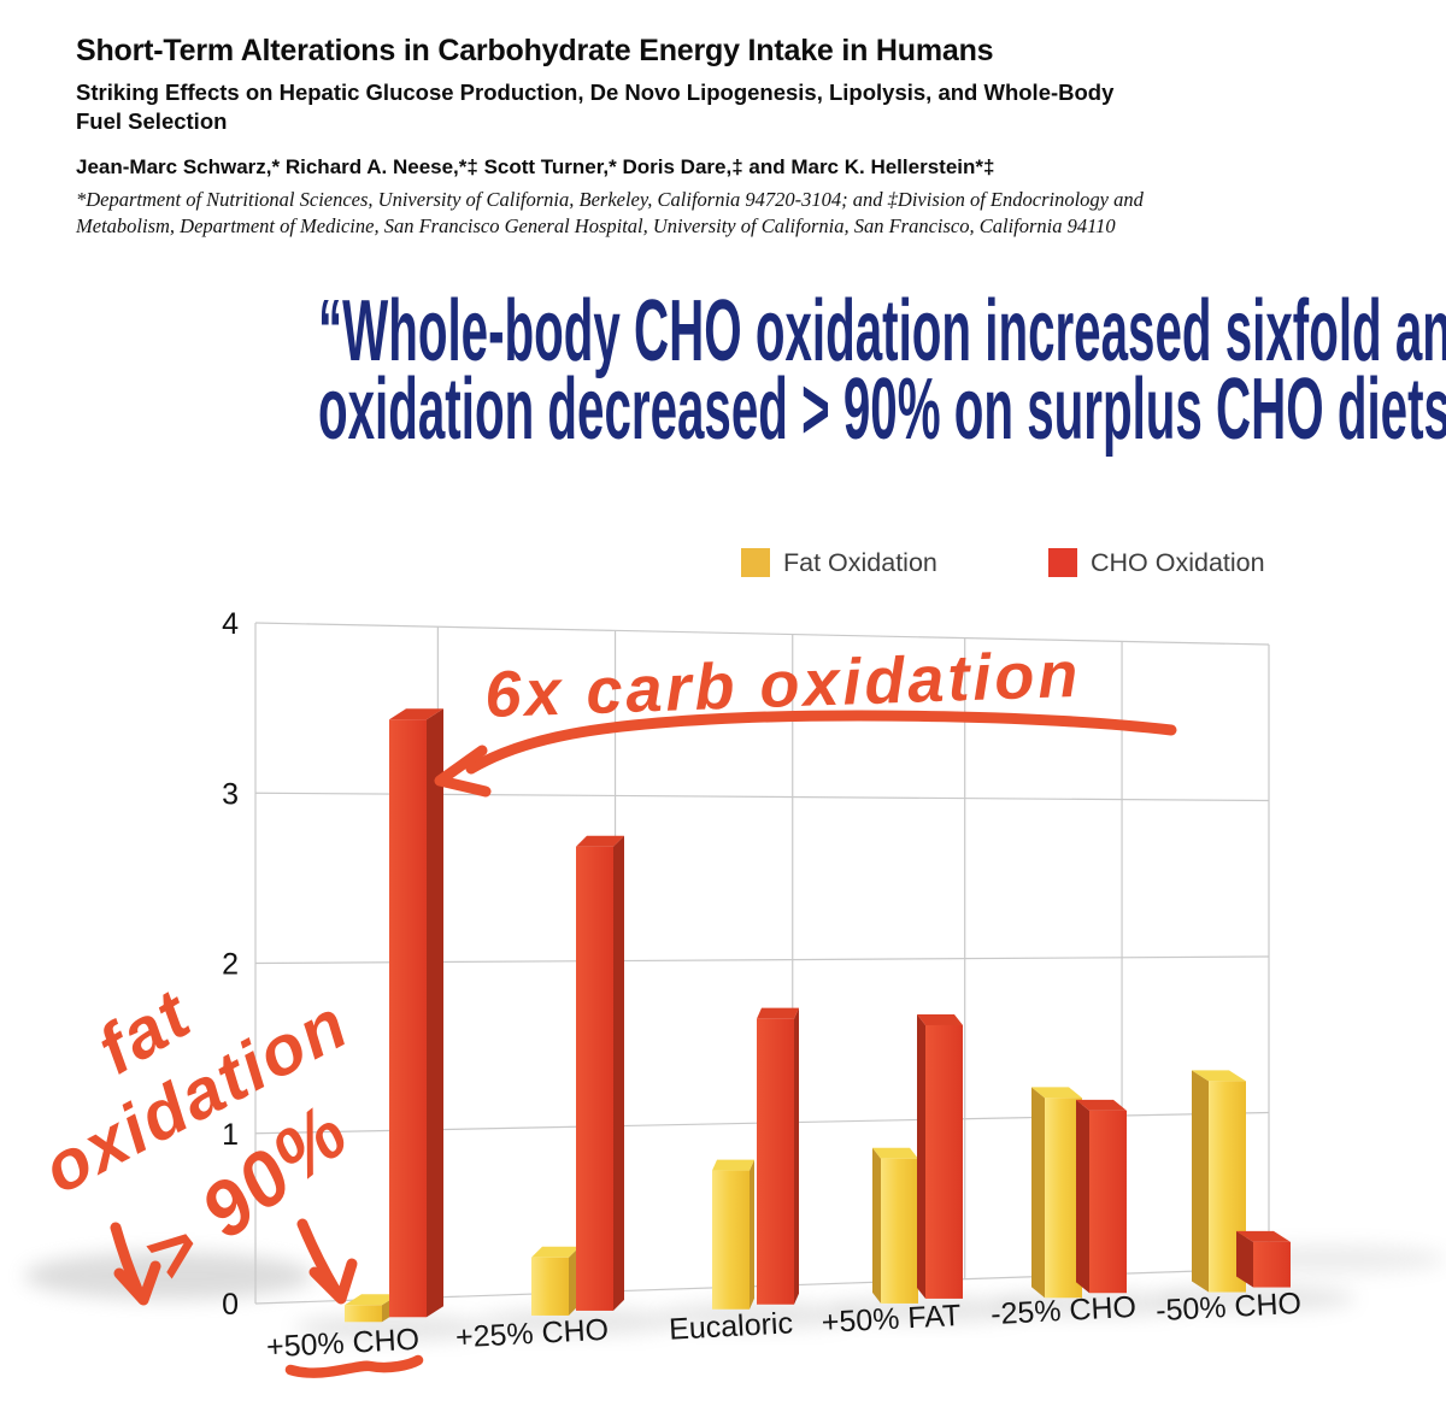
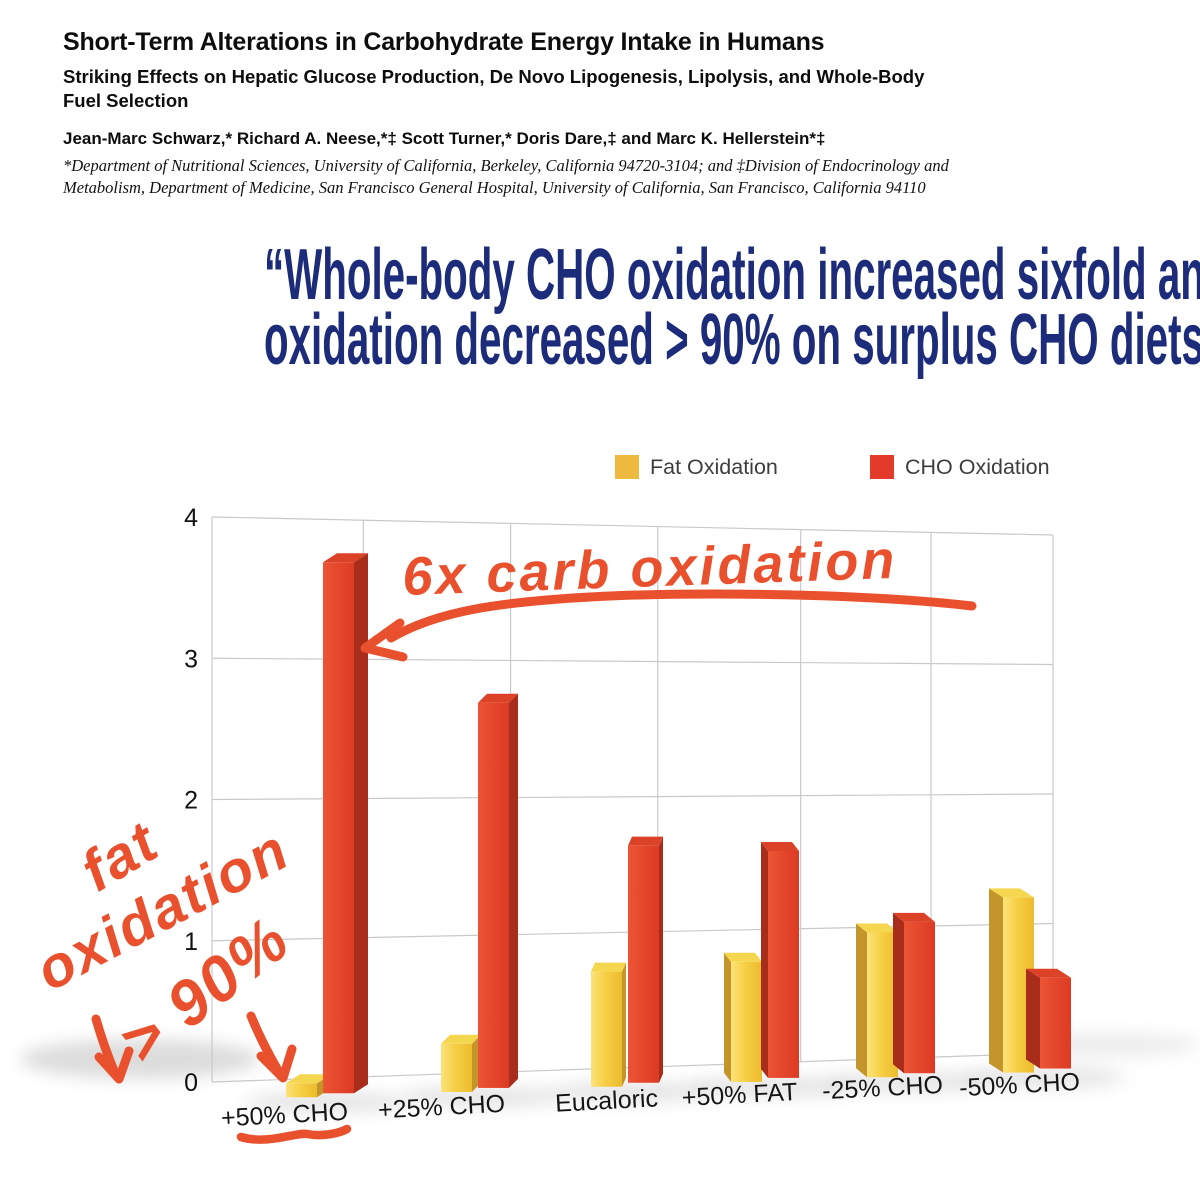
CHO Oxidation/+50% CHO: 3.55 -> 3.80
Fat Oxidation/-25% CHO: 1.26 -> 1.10
CHO Oxidation/-50% CHO: 0.29 -> 0.70
